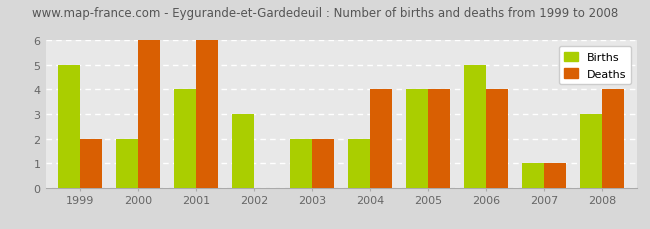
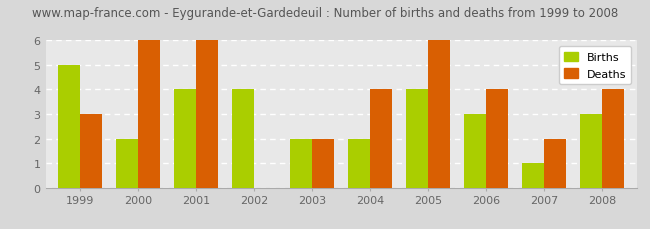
Deaths/1999: 2 -> 3
Births/2002: 3 -> 4
Deaths/2005: 4 -> 6
Births/2006: 5 -> 3
Deaths/2007: 1 -> 2
